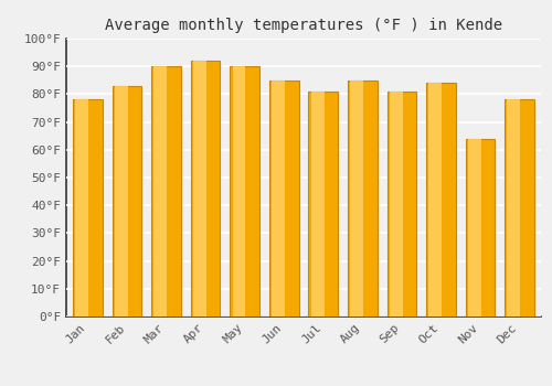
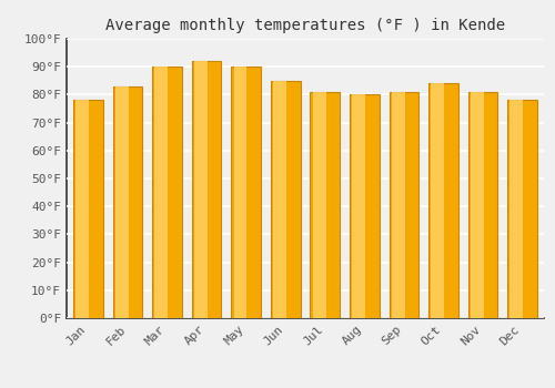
Aug: 85°F -> 80°F
Nov: 64°F -> 81°F
